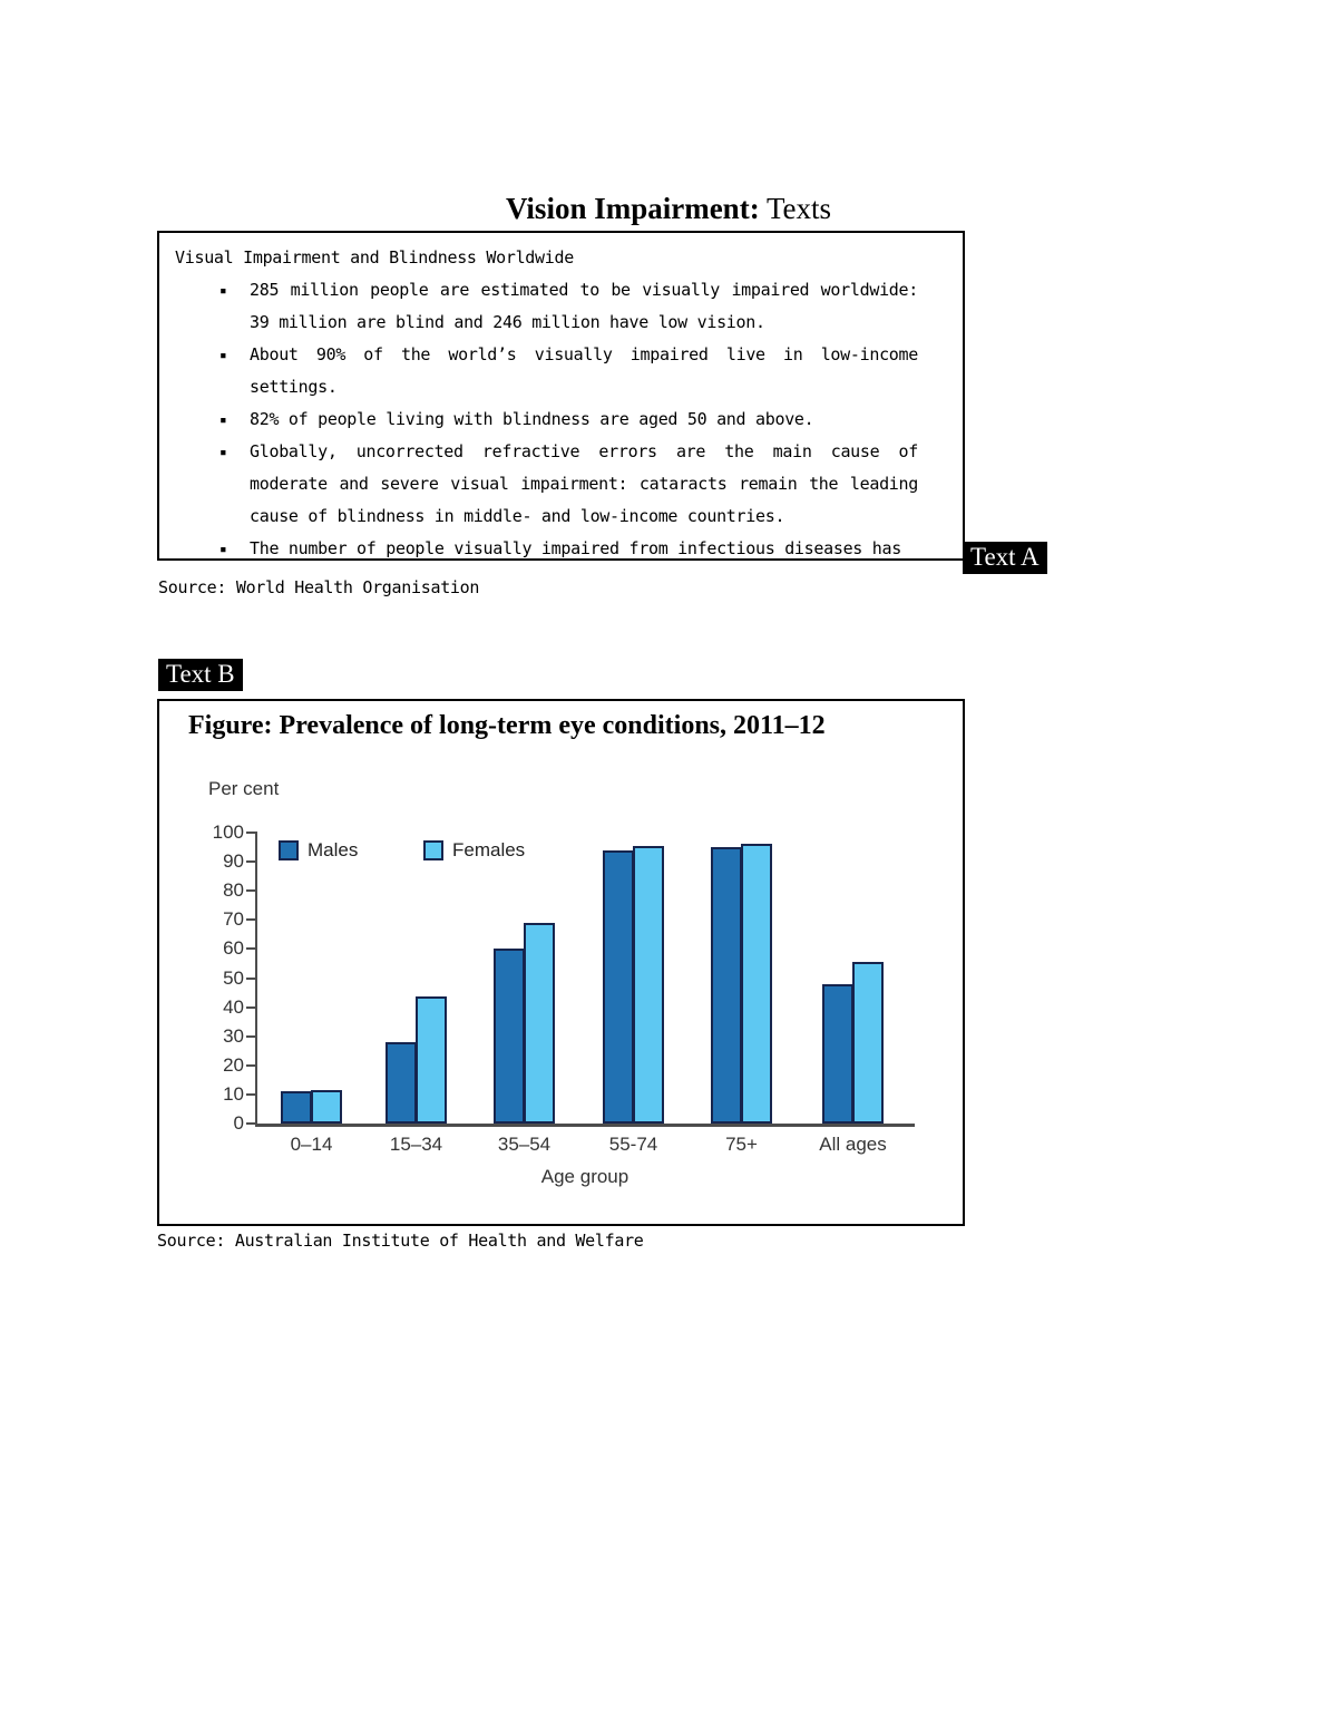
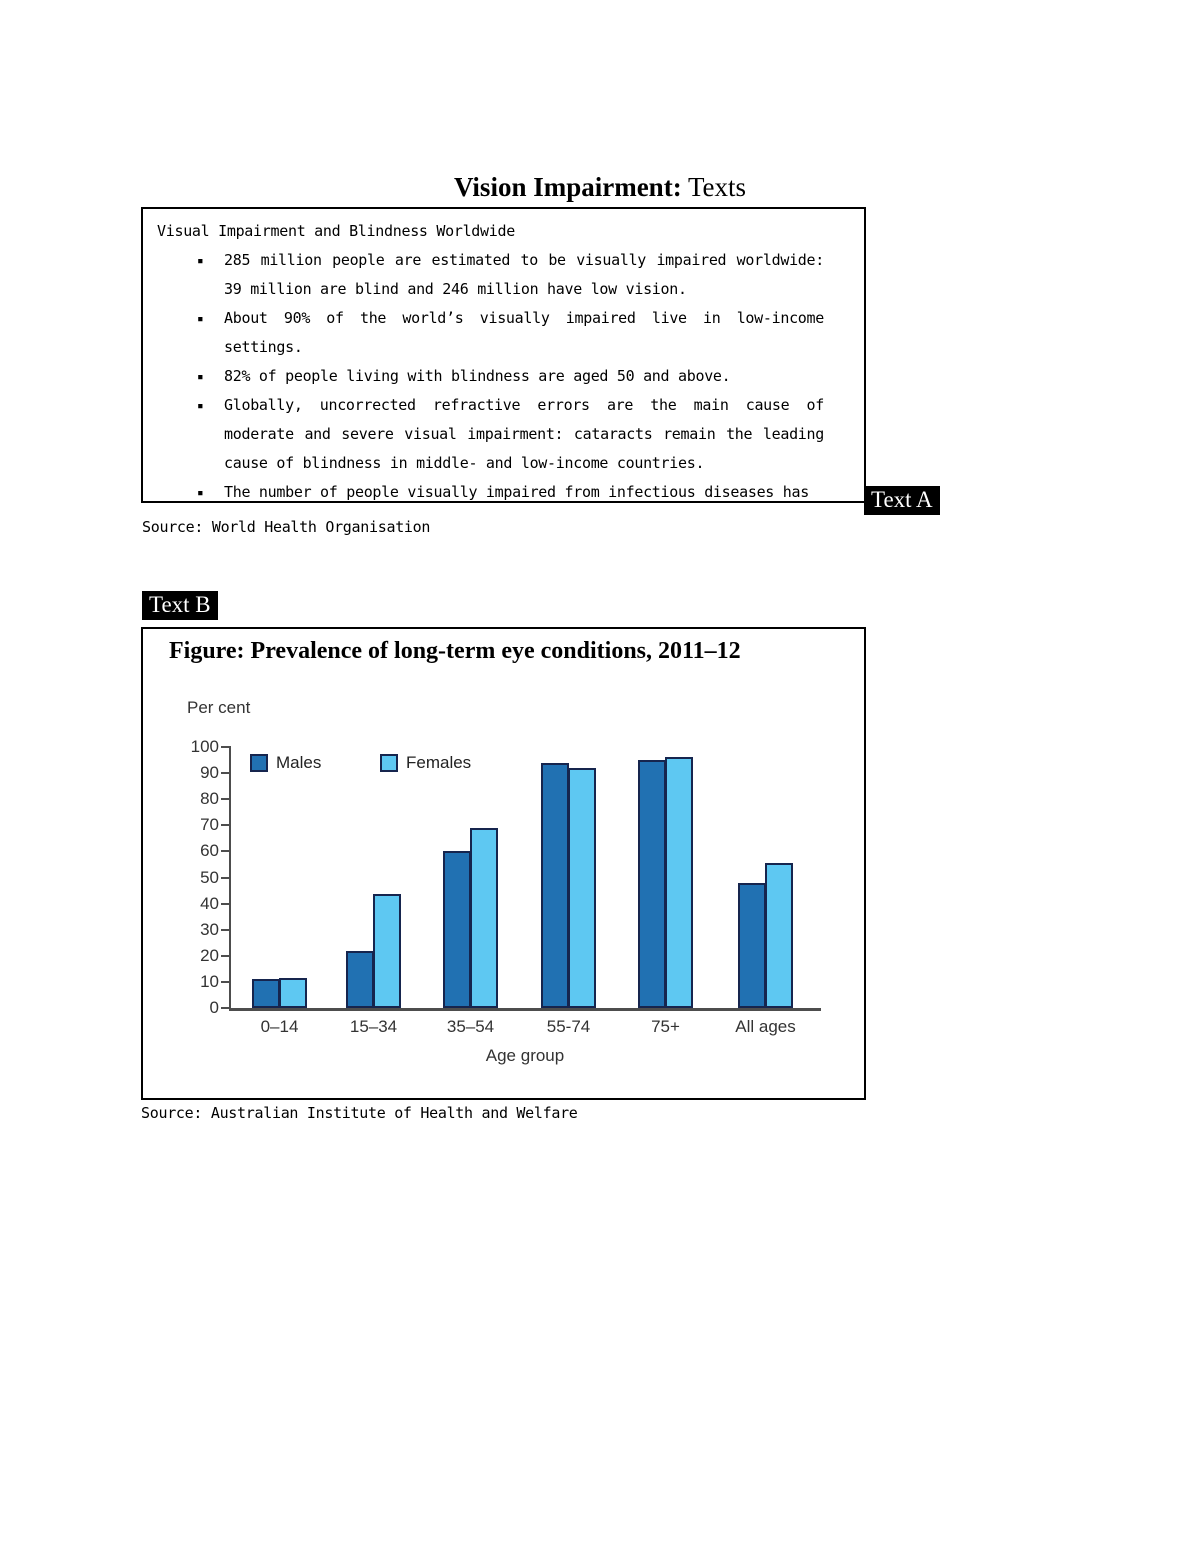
Males/15–34: 28 -> 22
Females/55-74: 96 -> 92
